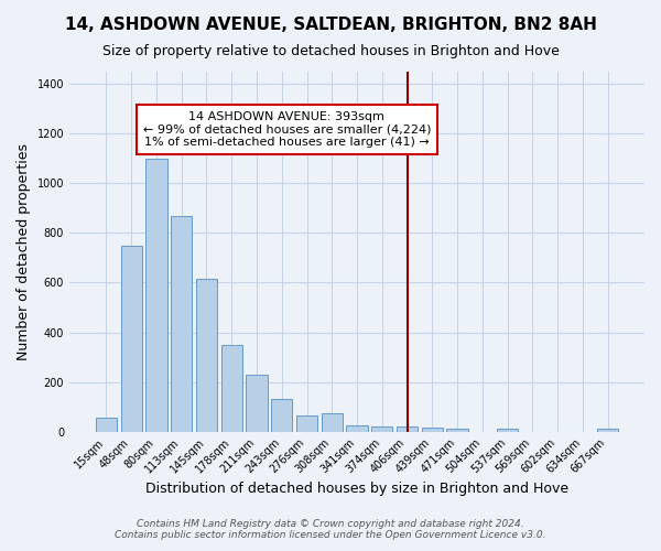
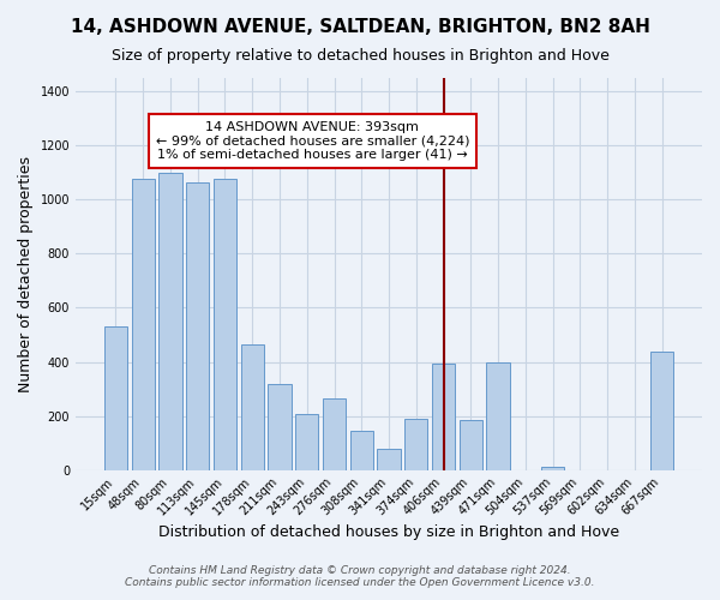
15sqm: 55 -> 530
48sqm: 750 -> 1075
113sqm: 870 -> 1065
145sqm: 615 -> 1075
178sqm: 350 -> 465
211sqm: 228 -> 320
243sqm: 130 -> 205
276sqm: 65 -> 265
308sqm: 72 -> 145
341sqm: 25 -> 80
374sqm: 20 -> 190
406sqm: 20 -> 395
439sqm: 15 -> 185
471sqm: 10 -> 400
667sqm: 10 -> 440
